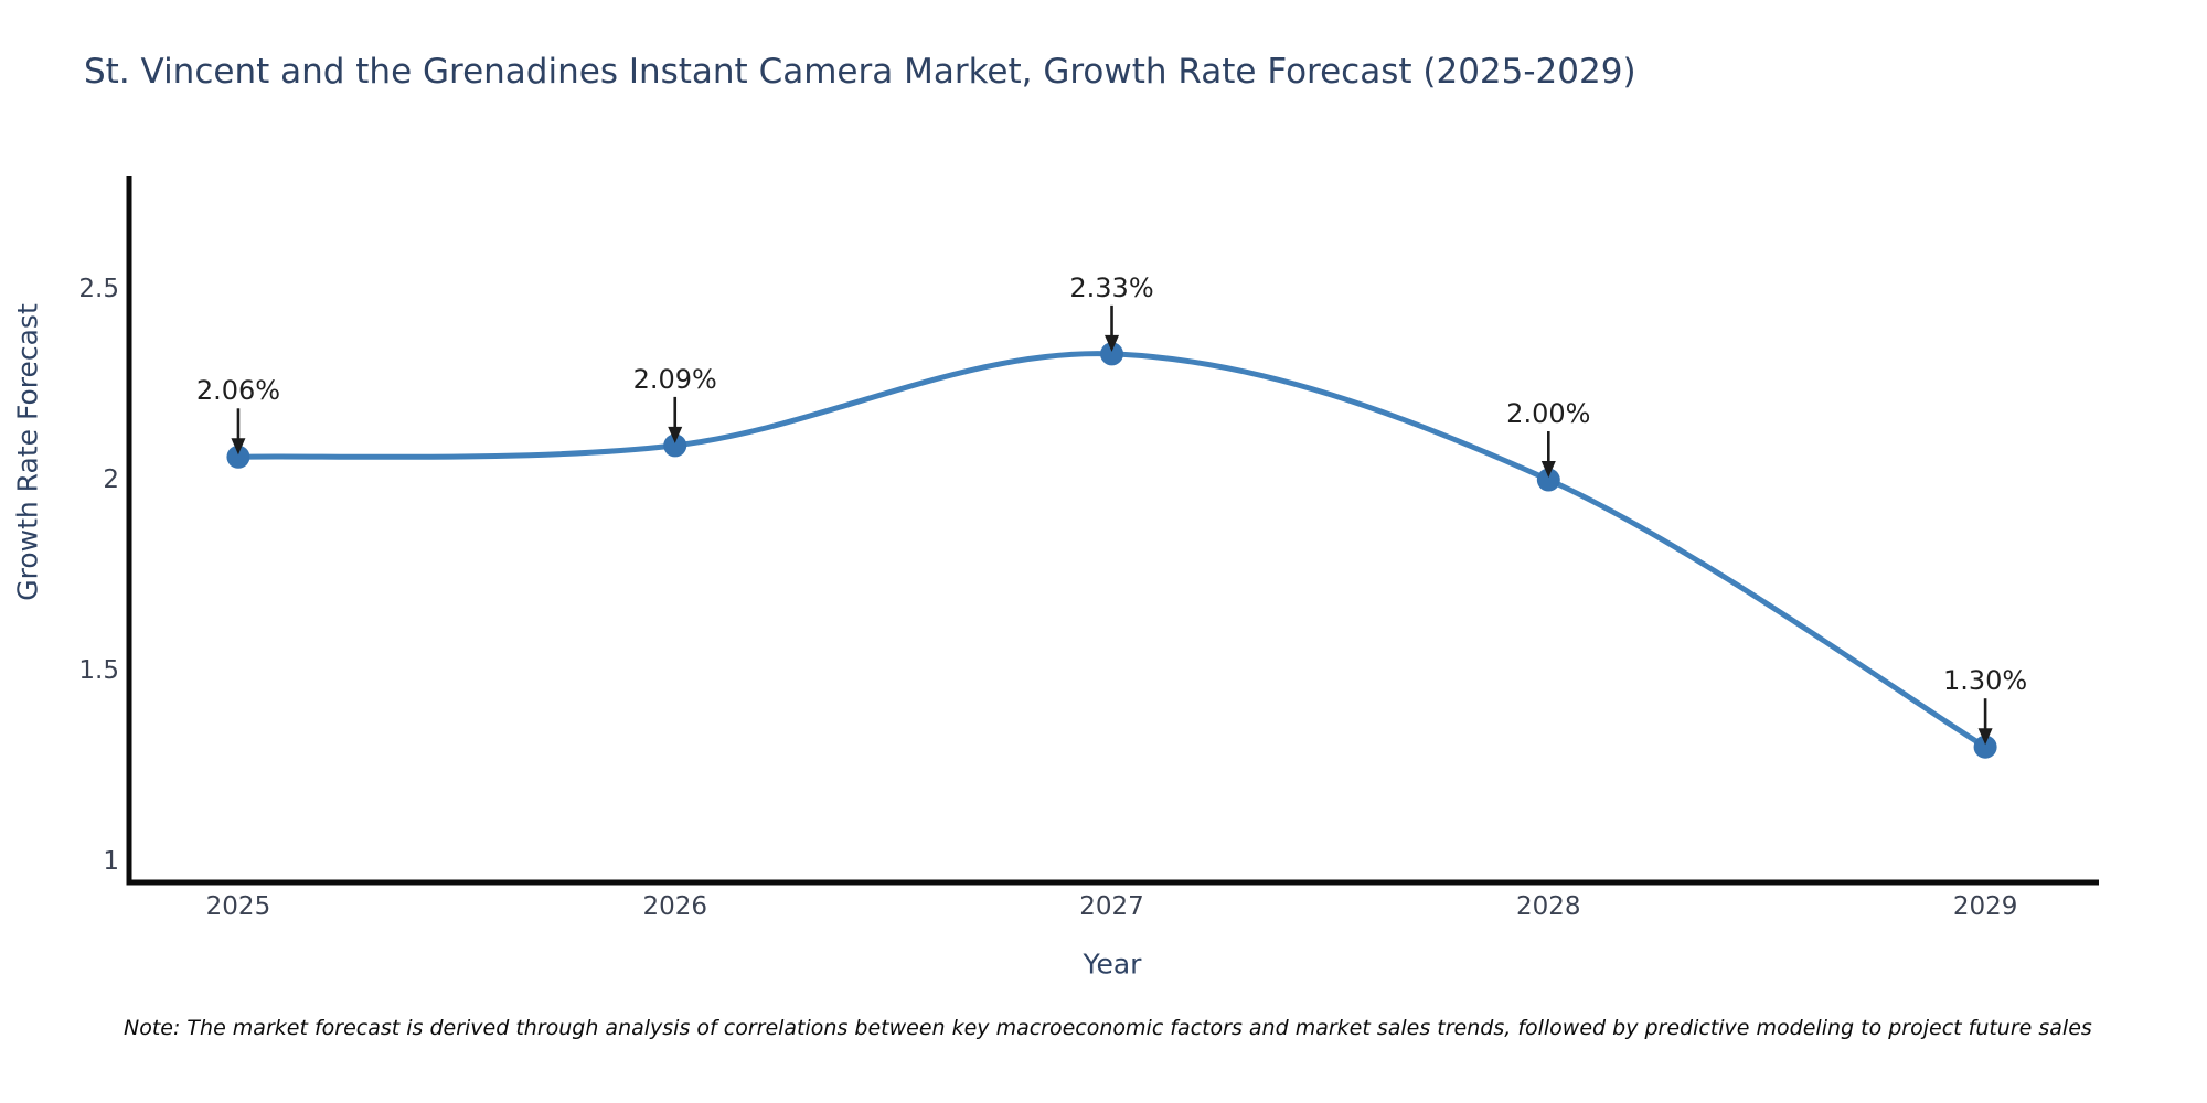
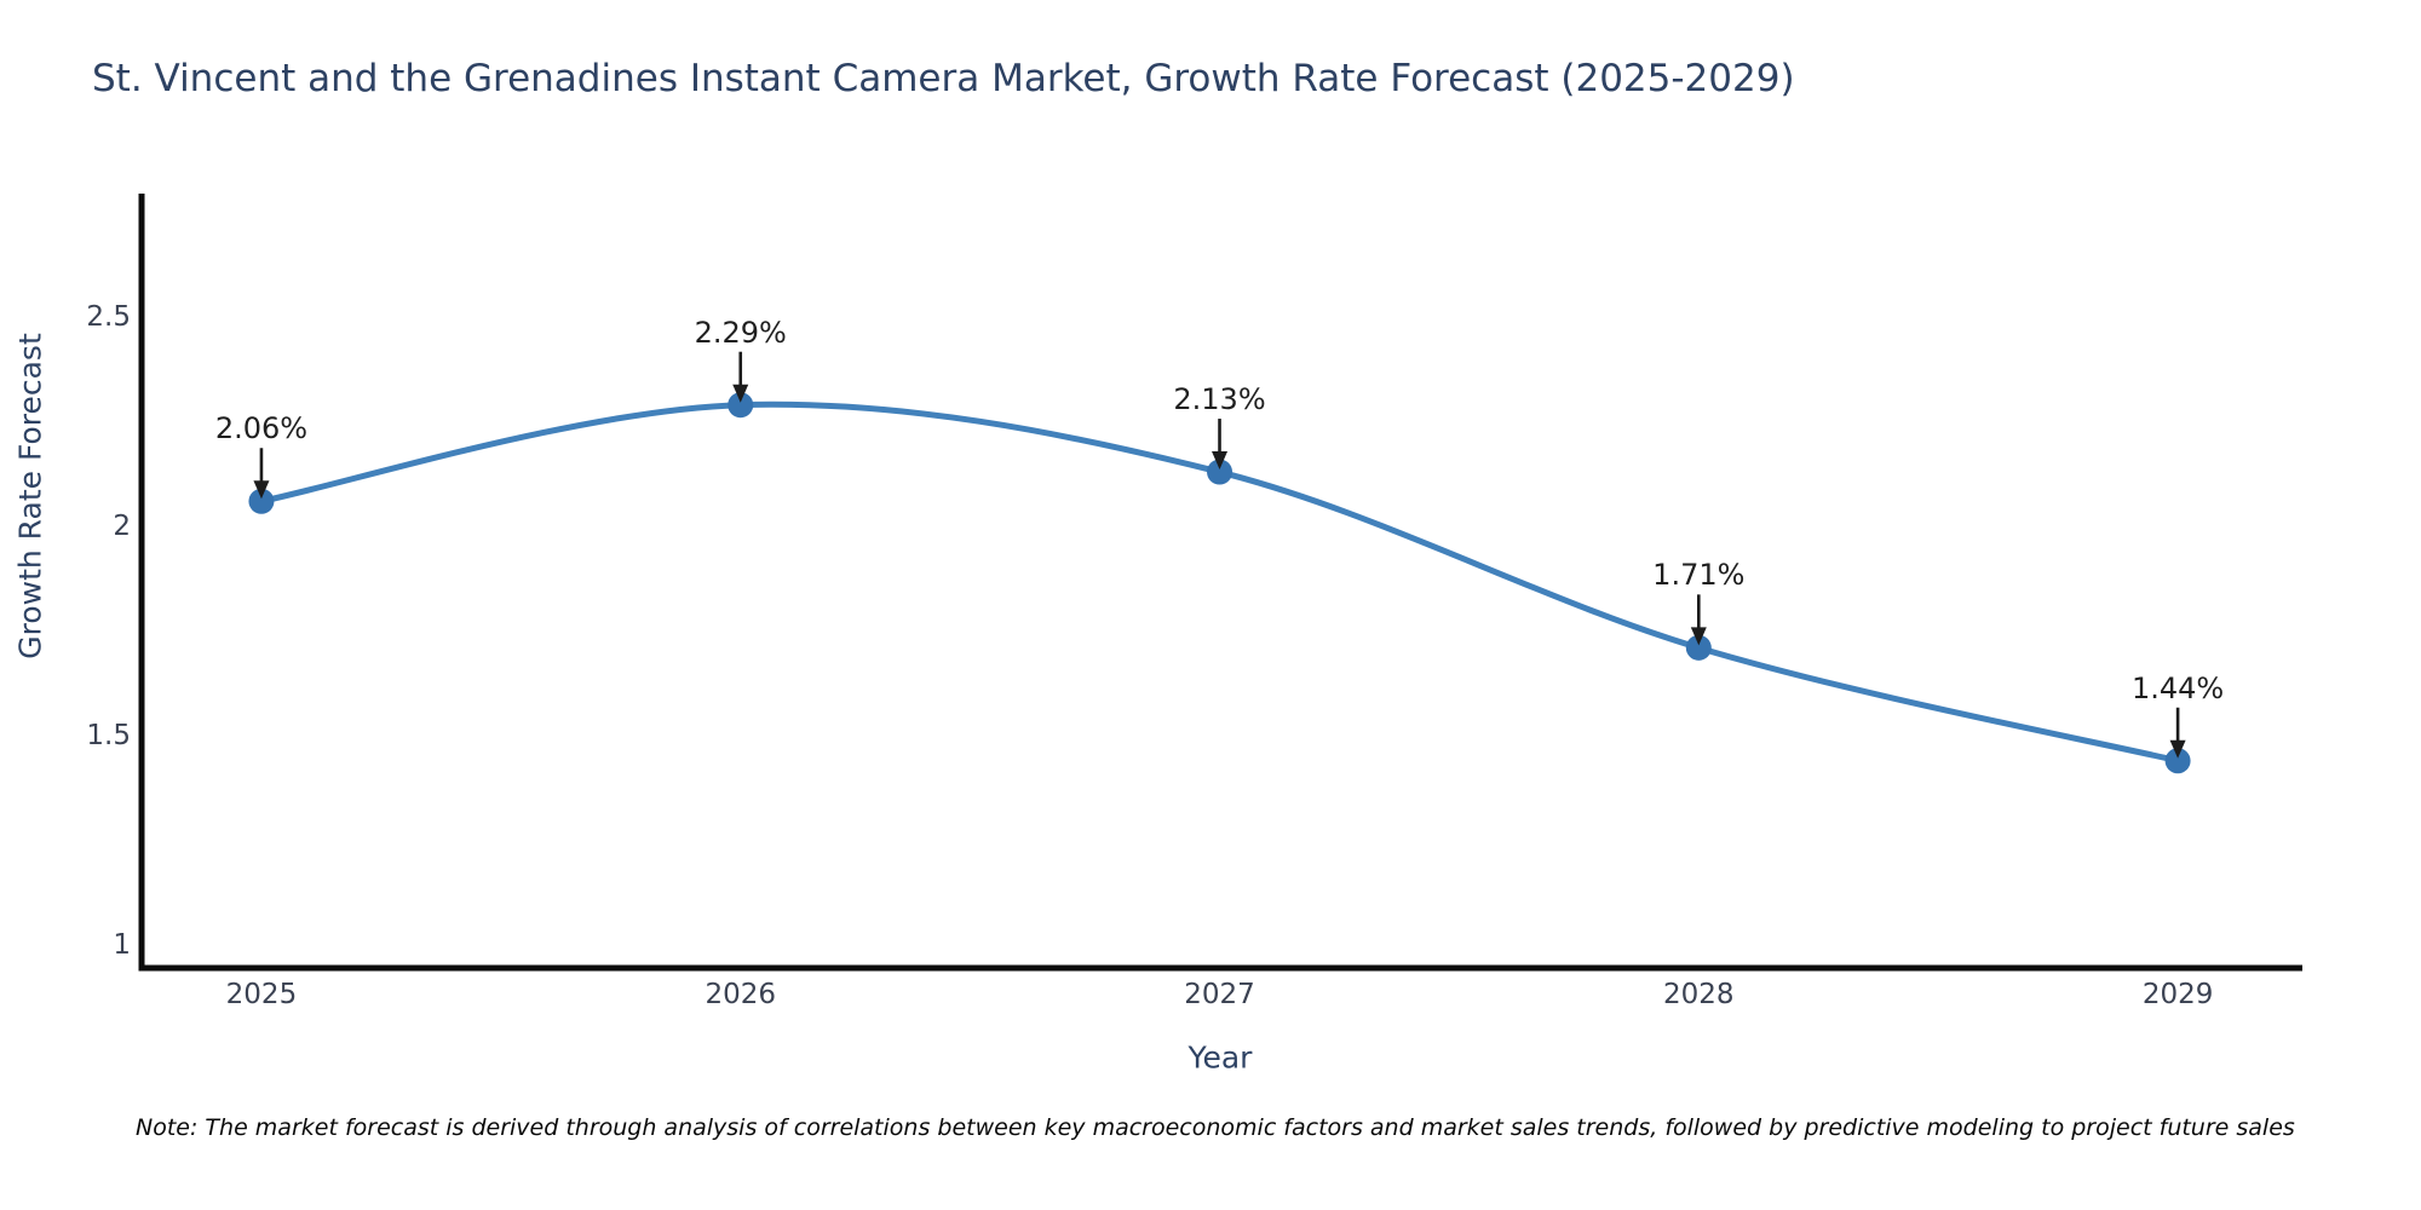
2026: 2.09% -> 2.29%
2027: 2.33% -> 2.13%
2028: 2.00% -> 1.71%
2029: 1.30% -> 1.44%
